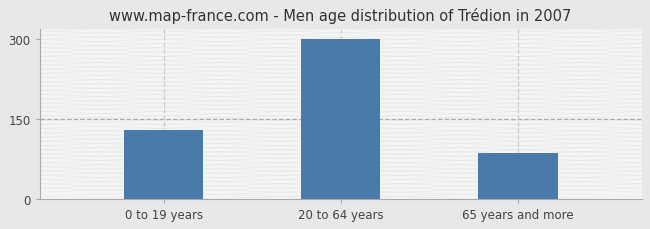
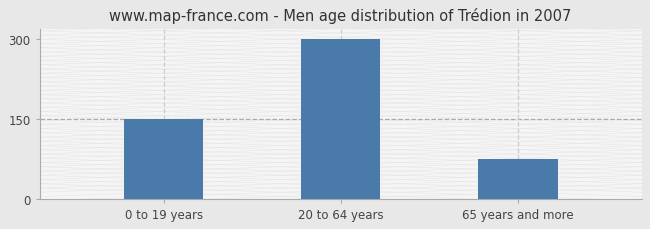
0 to 19 years: 130 -> 150
65 years and more: 86 -> 75
